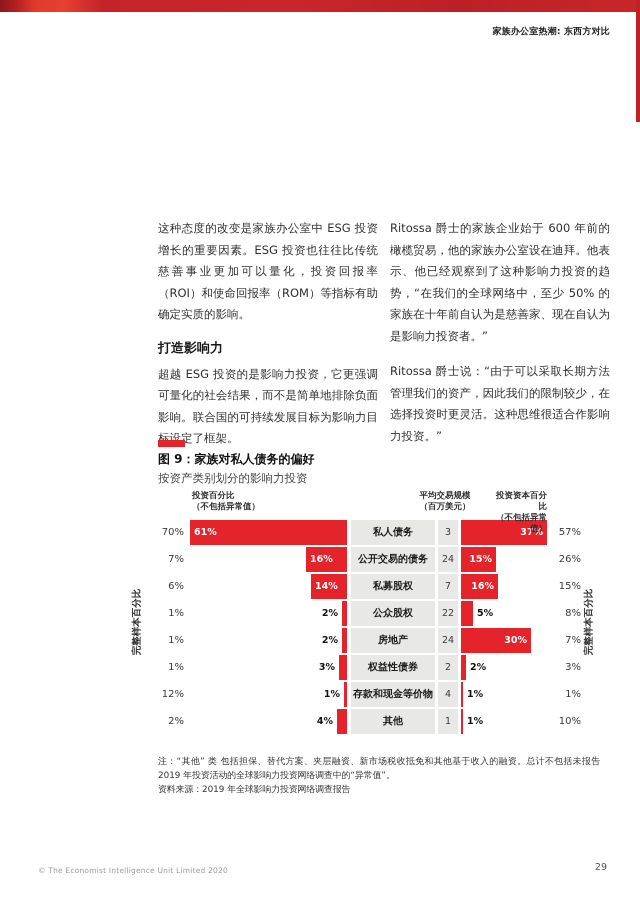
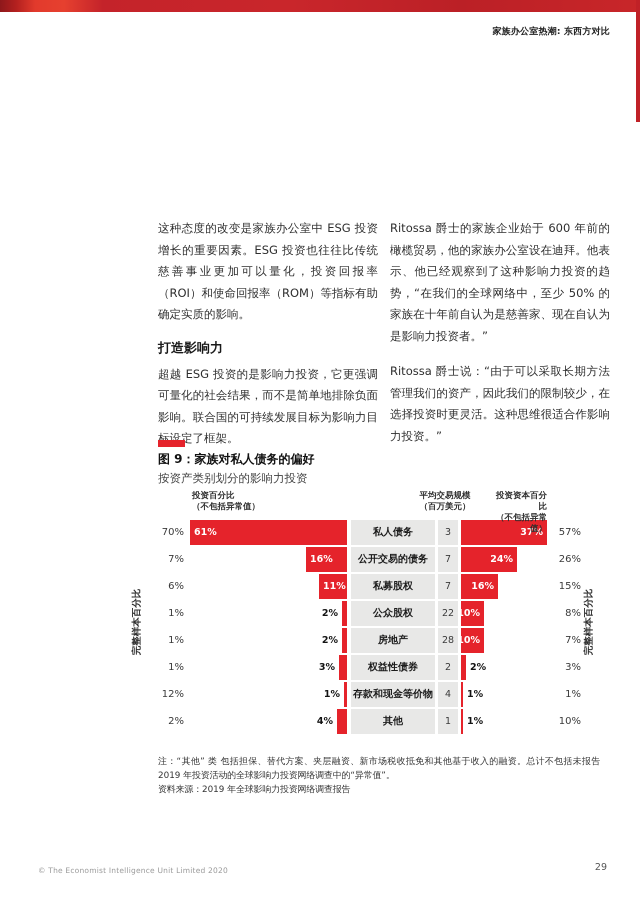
平均交易规模（百万美元）/公开交易的债务: 24 -> 7
投资资本百分比（不包括异常值）/公开交易的债务: 15% -> 24%
投资百分比（不包括异常值）/私募股权: 14% -> 11%
投资资本百分比（不包括异常值）/公众股权: 5% -> 10%
平均交易规模（百万美元）/房地产: 24 -> 28
投资资本百分比（不包括异常值）/房地产: 30% -> 10%
